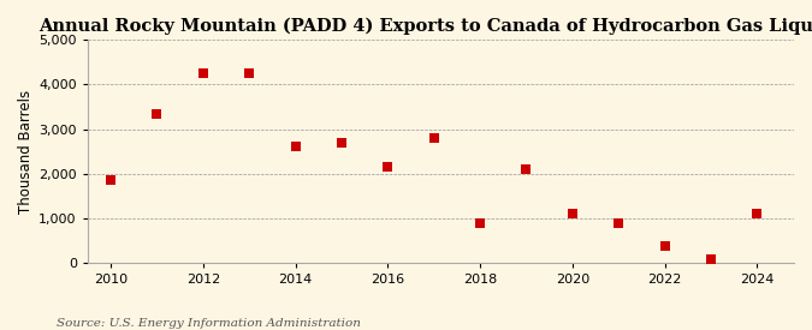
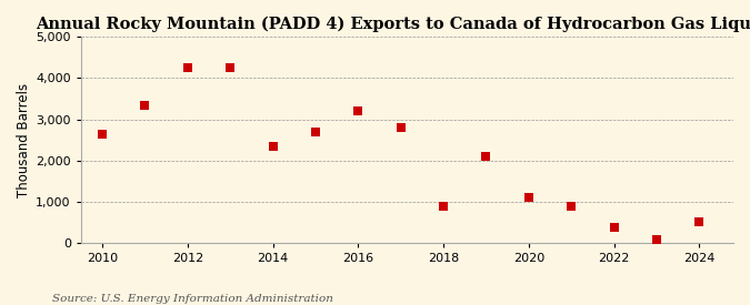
2010: 1,850 -> 2,650
2014: 2,600 -> 2,350
2016: 2,150 -> 3,200
2024: 1,100 -> 500
